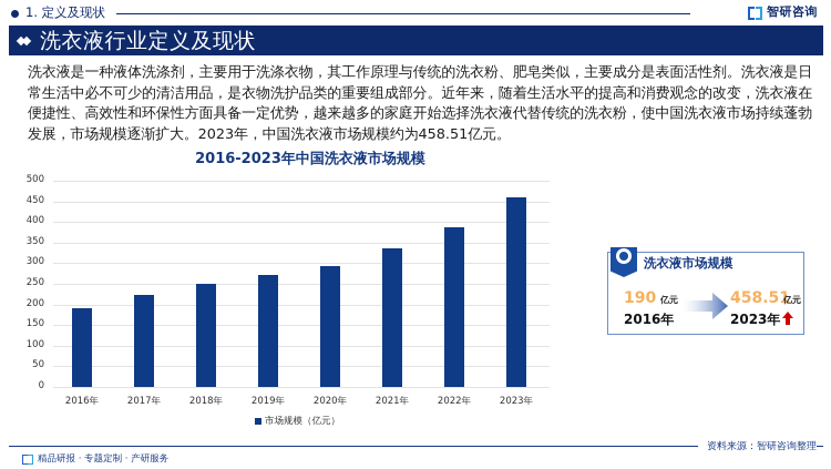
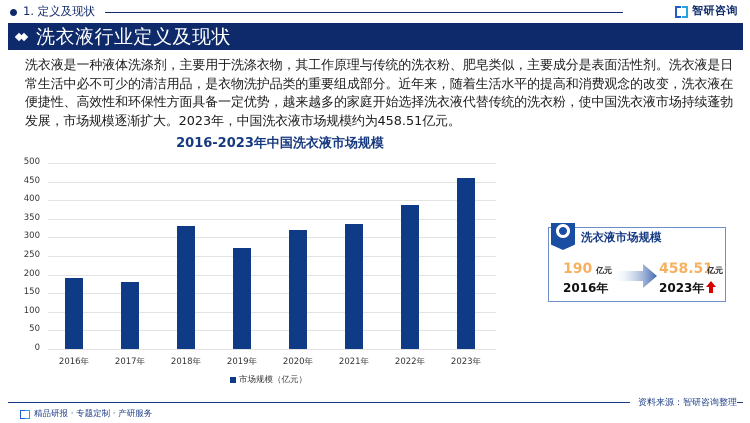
2017年: 220 -> 180
2018年: 250 -> 330
2020年: 290 -> 320
